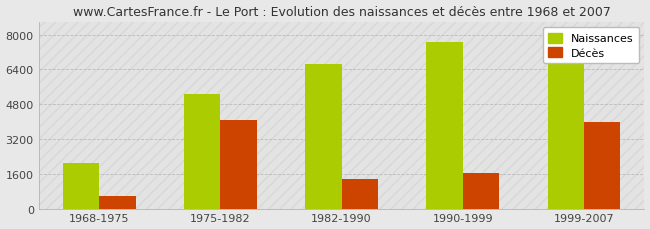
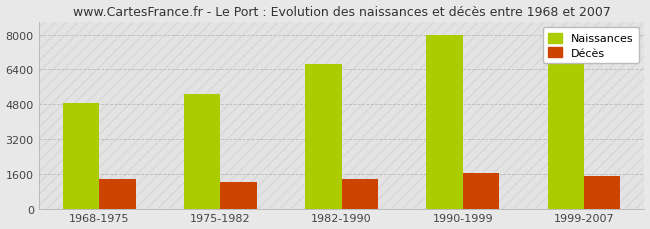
Naissances/1968-1975: 2100 -> 4850
Décès/1968-1975: 600 -> 1350
Décès/1975-1982: 4050 -> 1200
Naissances/1990-1999: 7650 -> 8000
Décès/1999-2007: 4000 -> 1480
